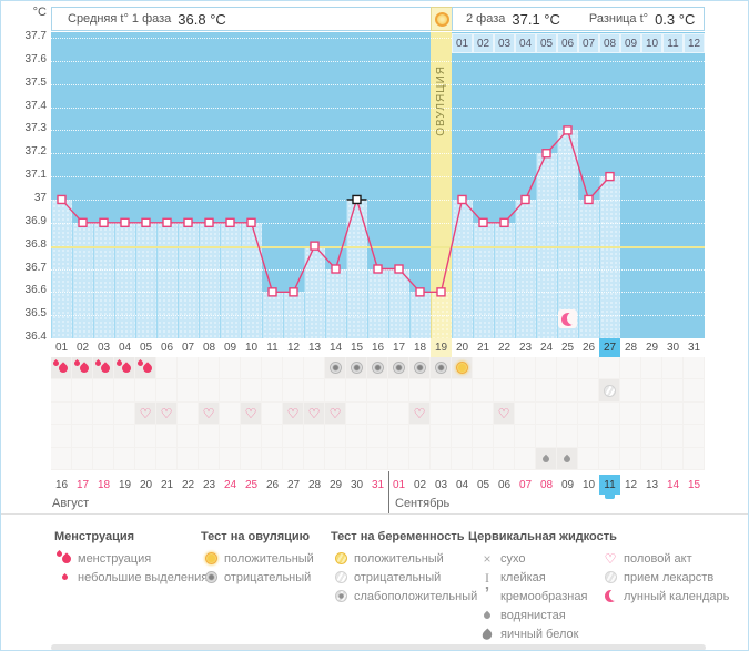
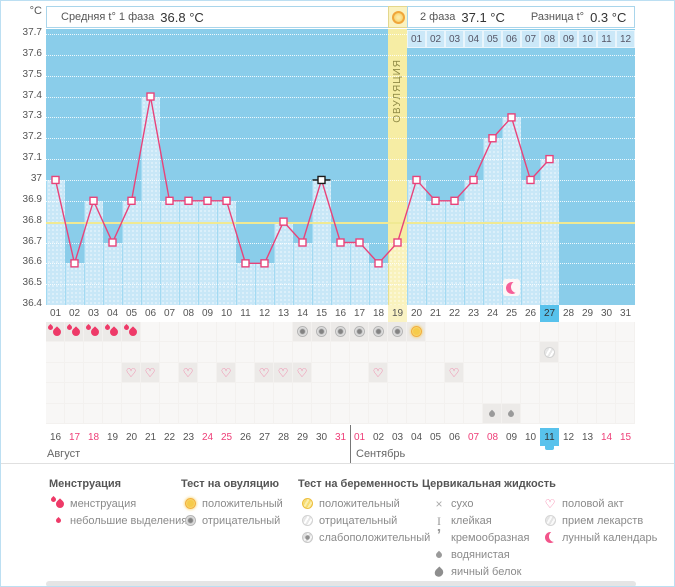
02: 36.9 -> 36.6
04: 36.9 -> 36.7
06: 36.9 -> 37.4
19: 36.6 -> 36.7
